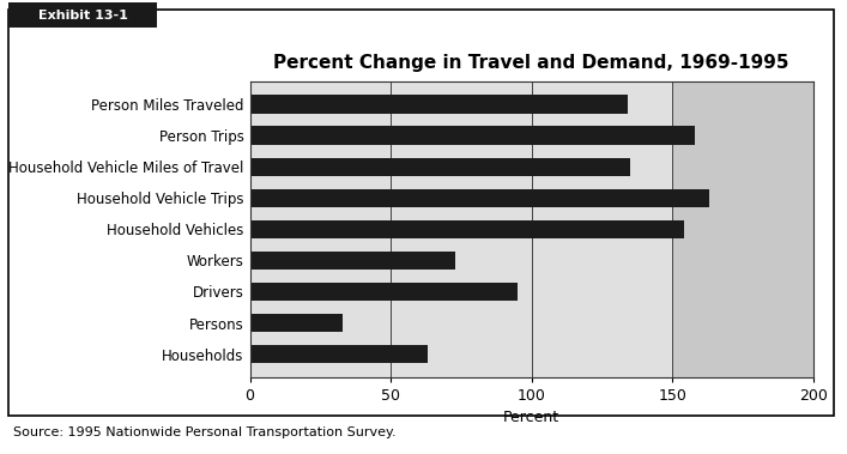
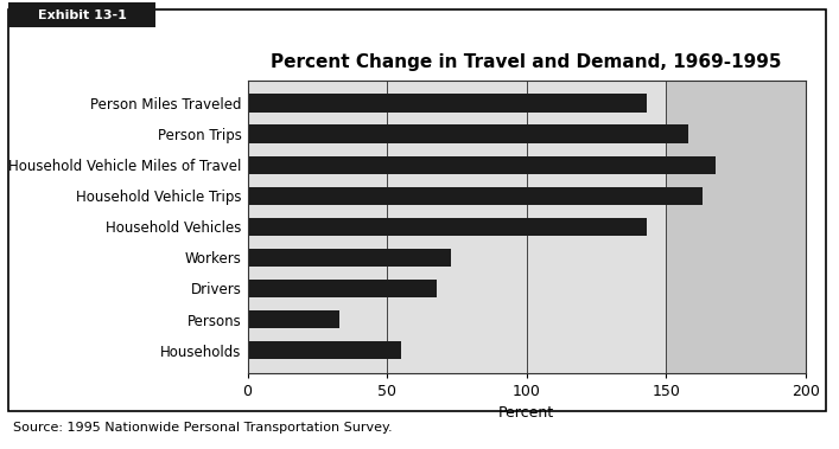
Person Miles Traveled: 134 -> 143
Household Vehicle Miles of Travel: 135 -> 168
Household Vehicles: 154 -> 143
Drivers: 95 -> 68
Households: 63 -> 55
